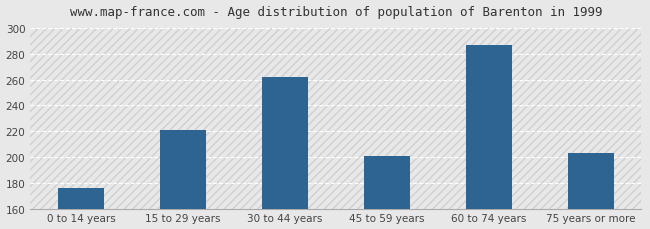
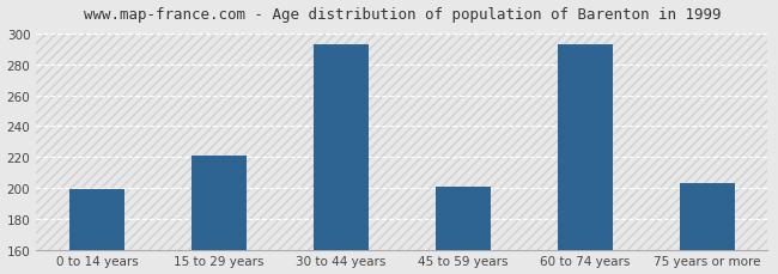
0 to 14 years: 176 -> 199
30 to 44 years: 262 -> 293
60 to 74 years: 287 -> 293
